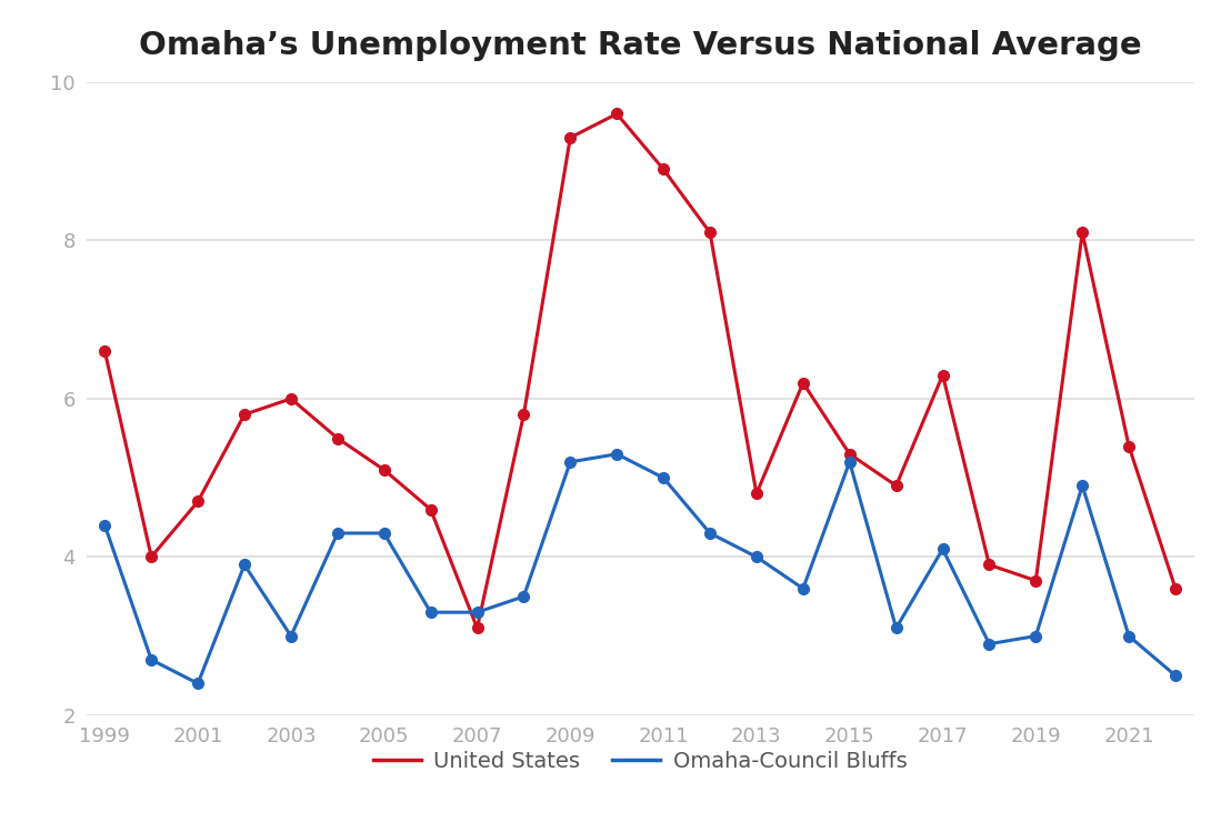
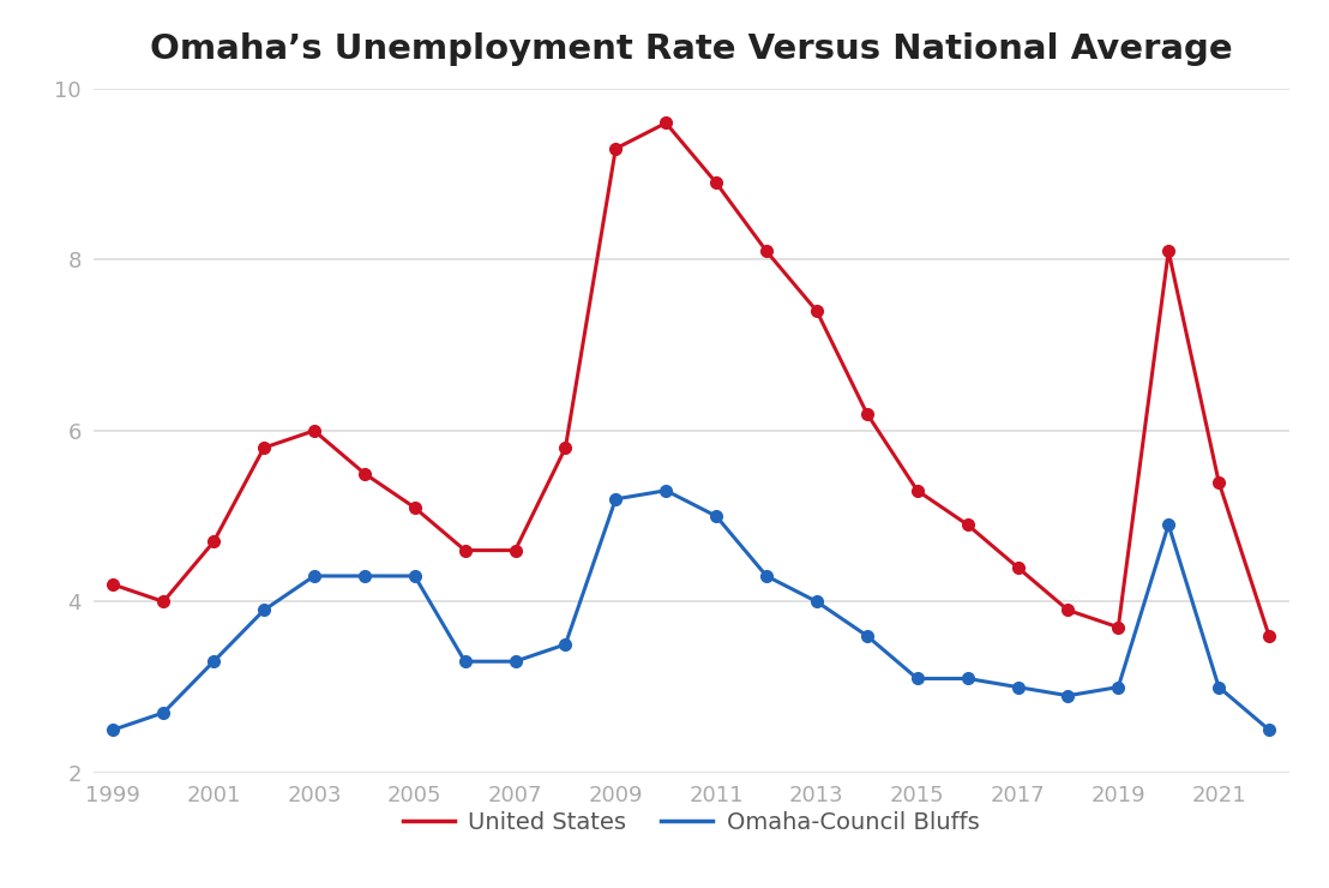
United States/1999: 6.6 -> 4.2
Omaha-Council Bluffs/1999: 4.4 -> 2.5
Omaha-Council Bluffs/2001: 2.4 -> 3.3
Omaha-Council Bluffs/2003: 3.0 -> 4.3
United States/2007: 3.1 -> 4.6
United States/2013: 4.8 -> 7.4
Omaha-Council Bluffs/2015: 5.2 -> 3.1
United States/2017: 6.3 -> 4.4
Omaha-Council Bluffs/2017: 4.1 -> 3.0
